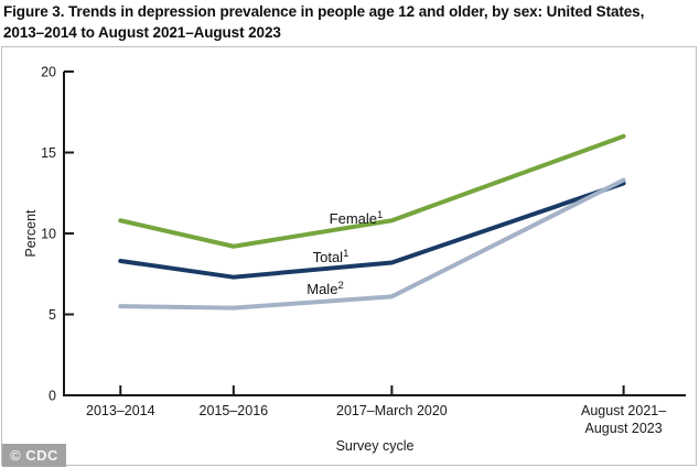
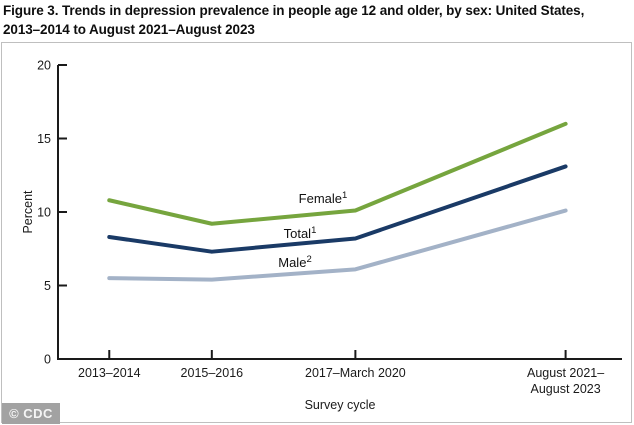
Female/2017–March 2020: 10.8 -> 10.1
Male/August 2021–August 2023: 13.3 -> 10.1
